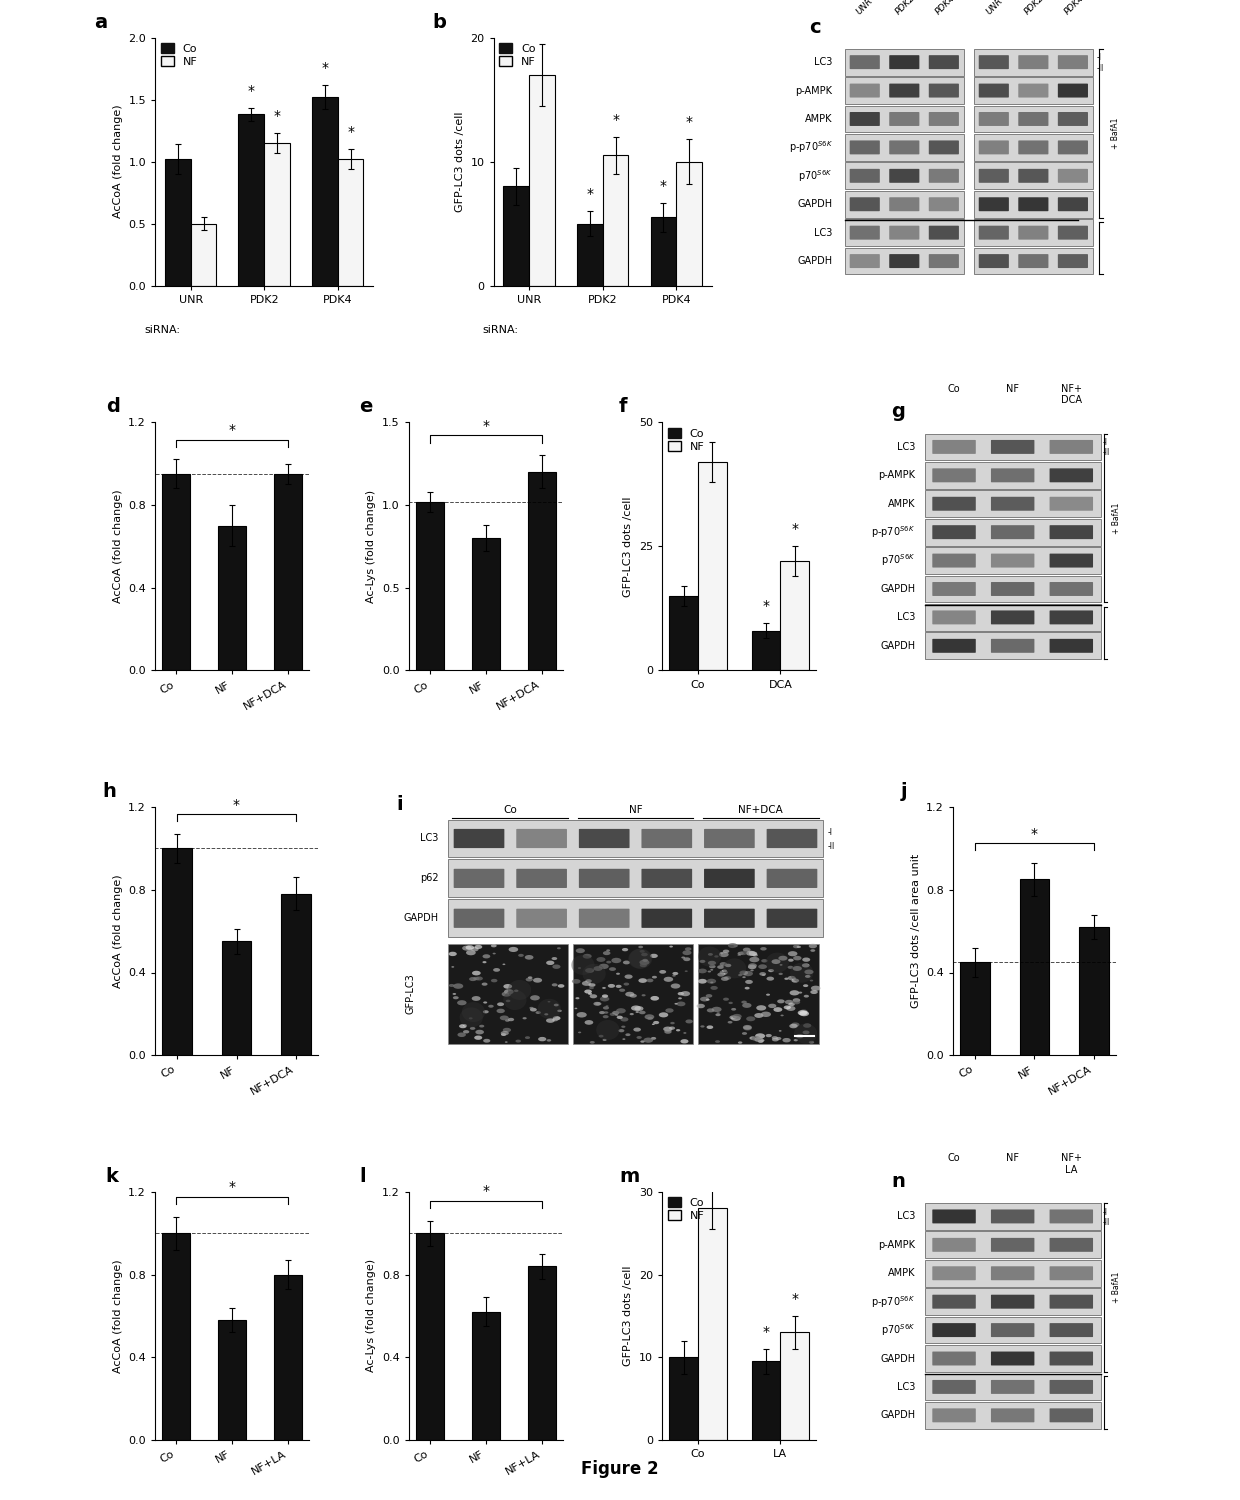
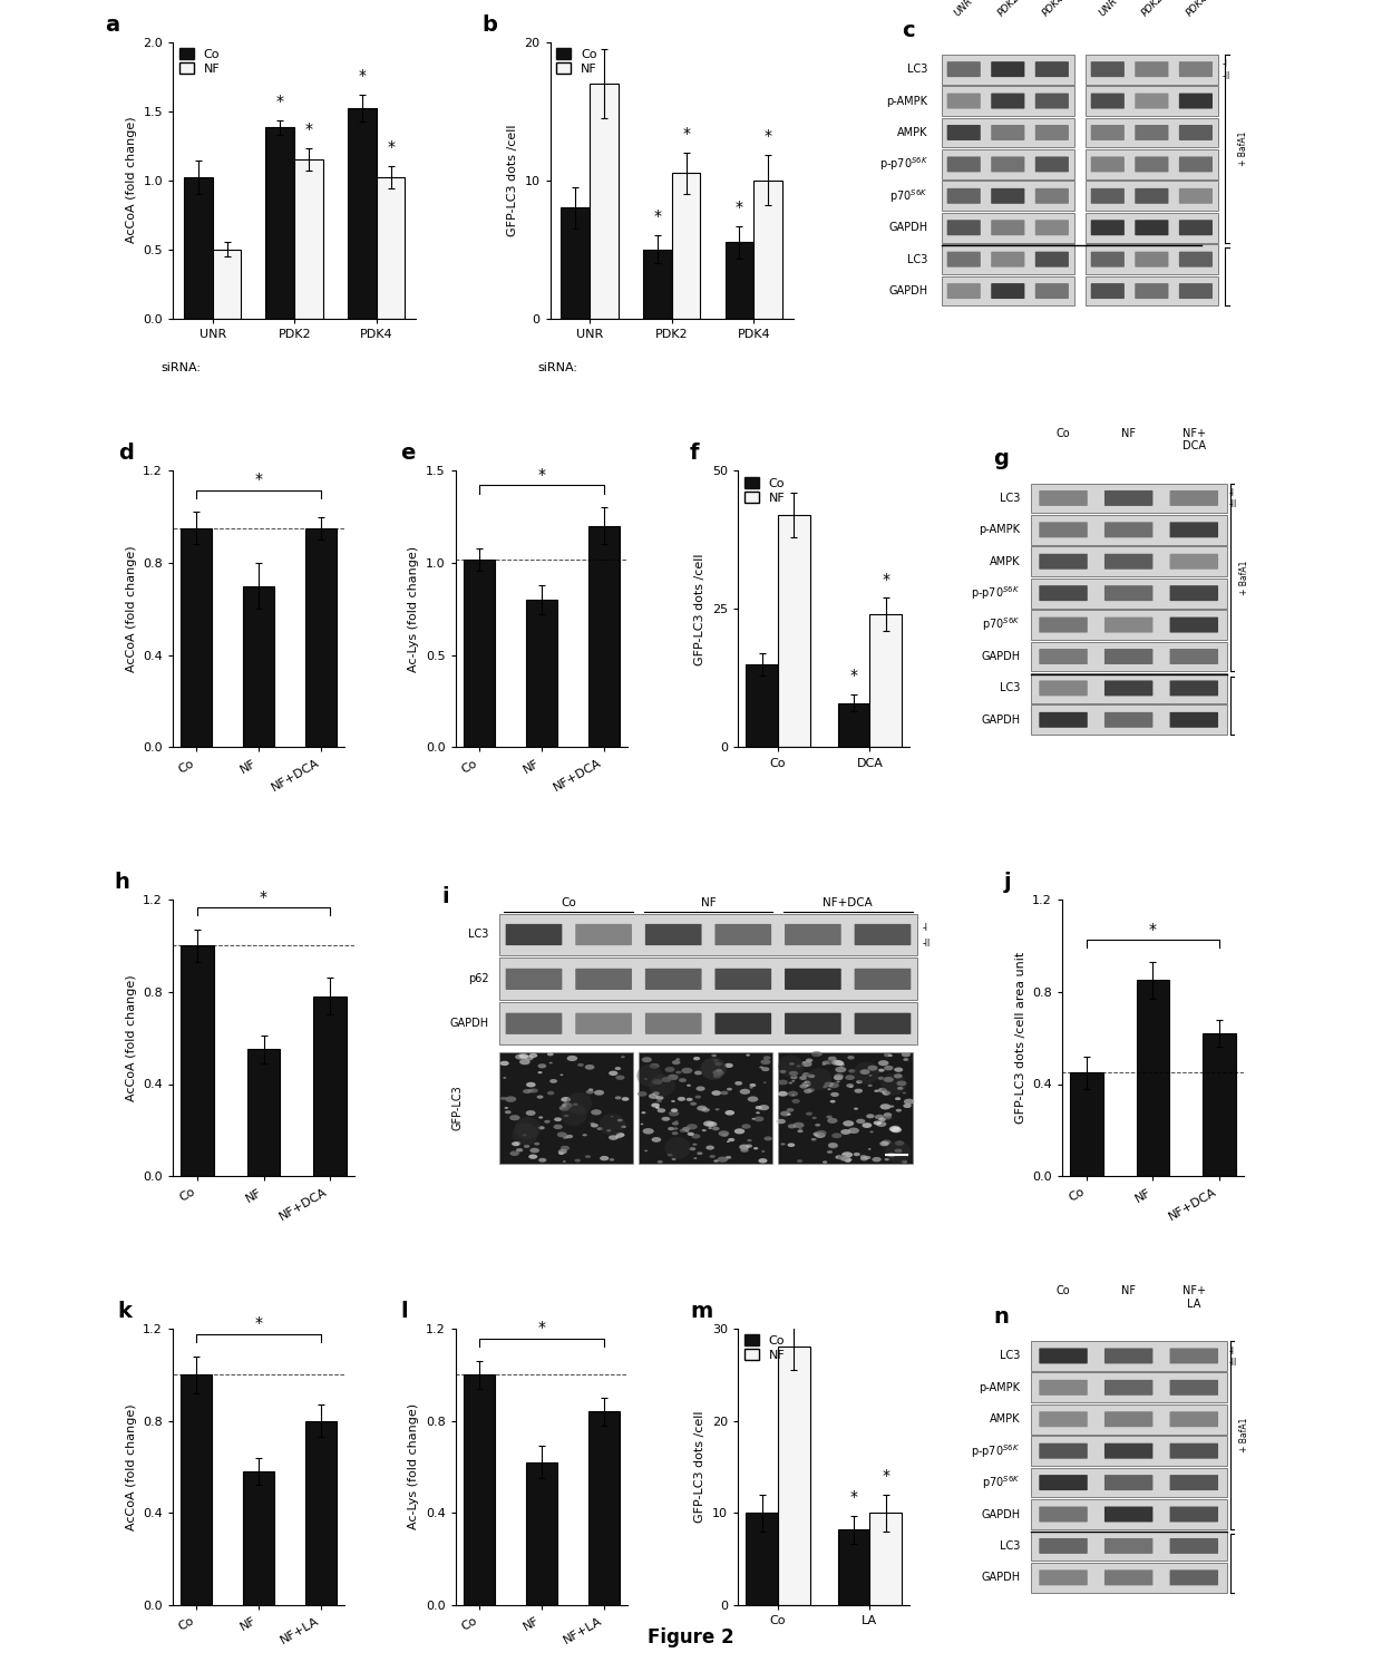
NF/DCA: 22 -> 24
Co/LA: 9.5 -> 8.2
NF/LA: 13 -> 10
